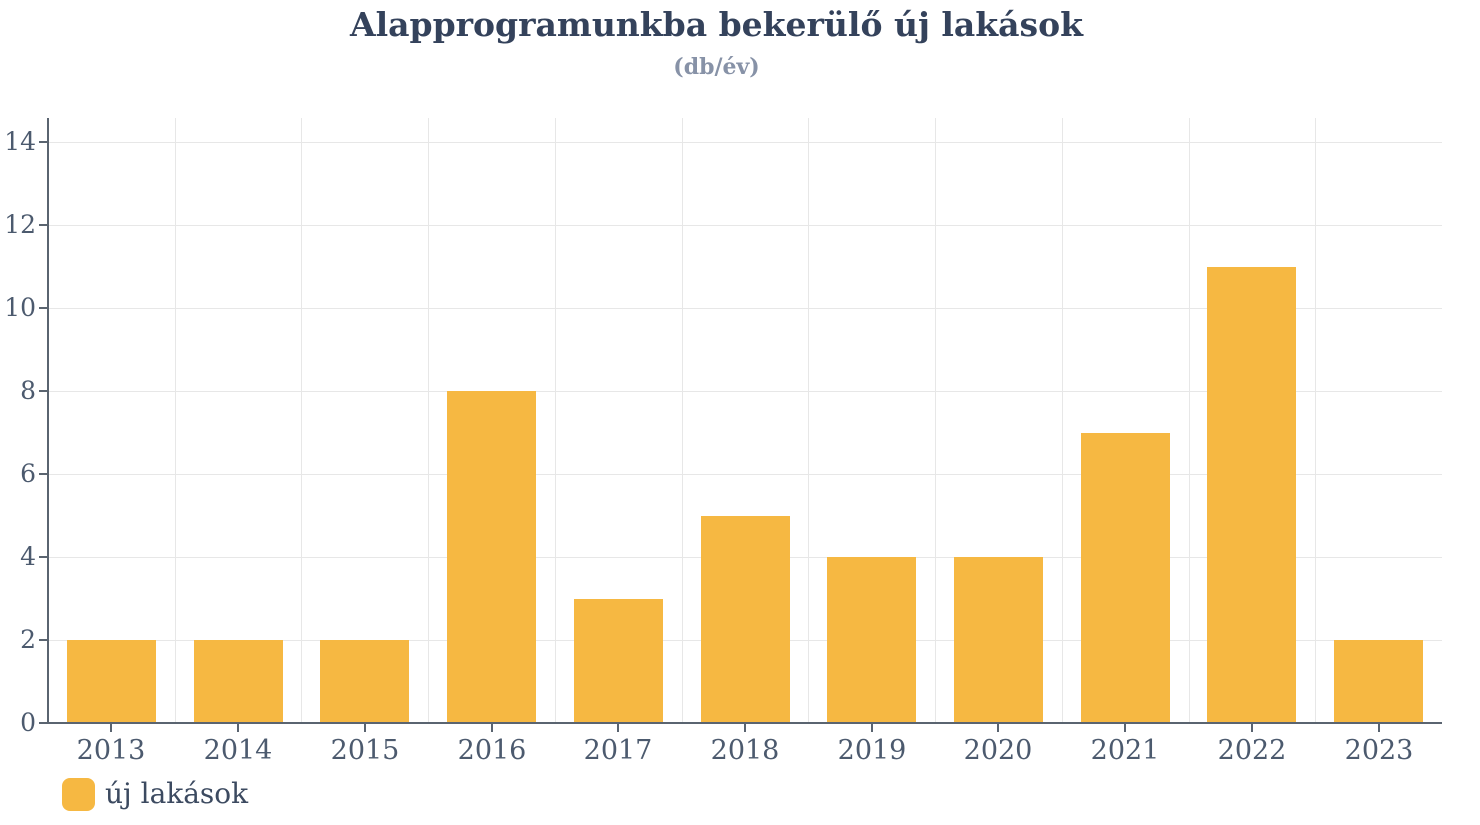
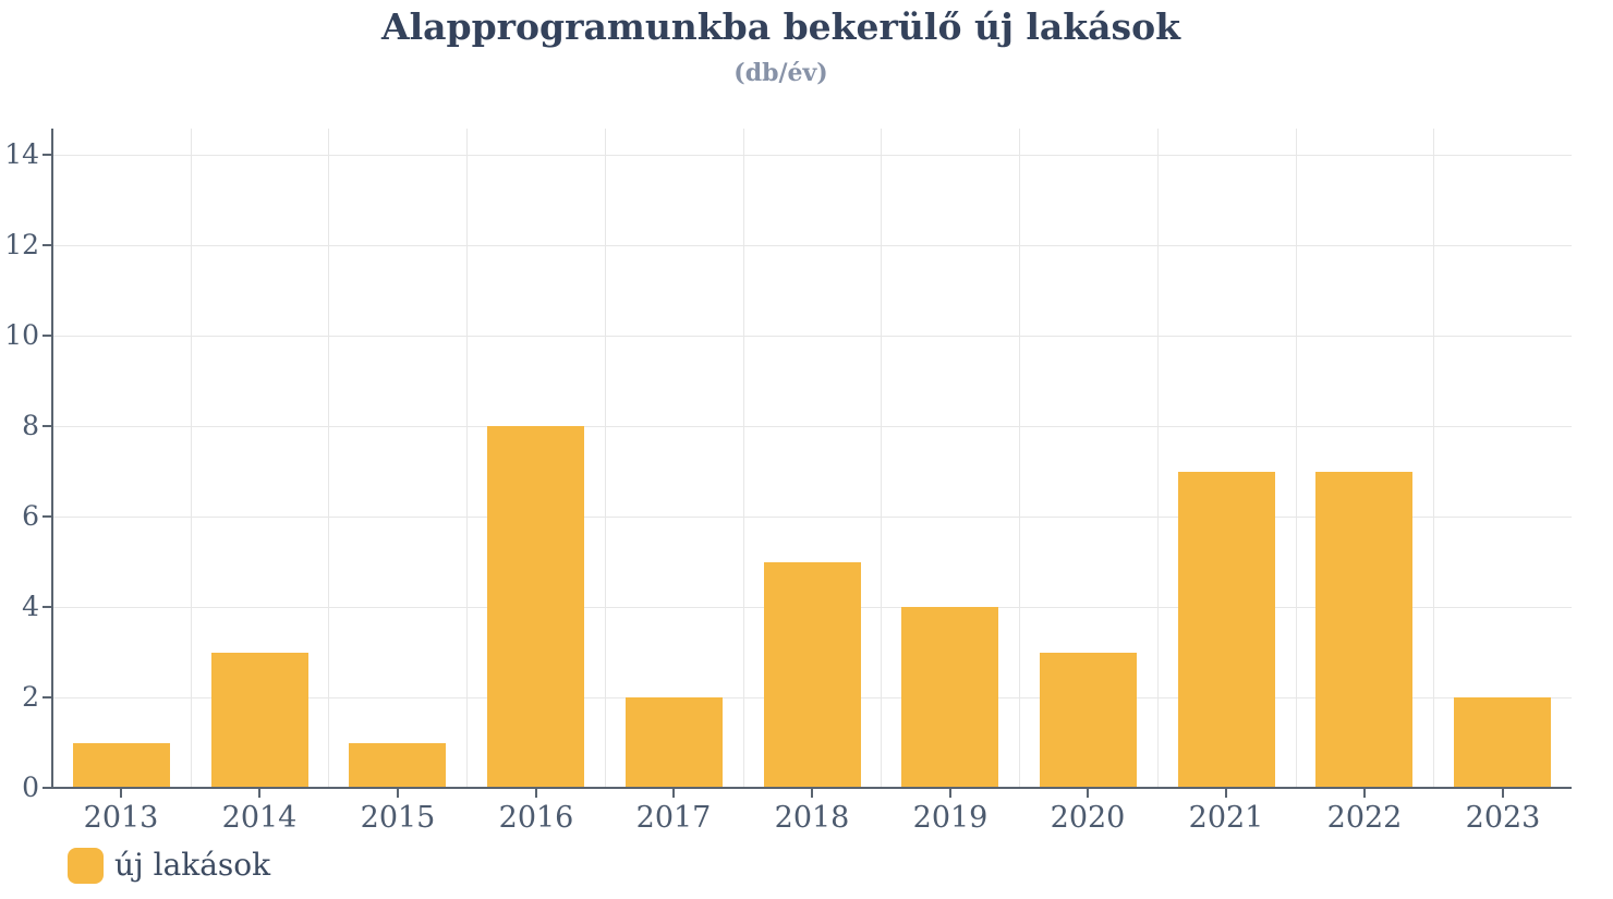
2013: 2 -> 1
2014: 2 -> 3
2015: 2 -> 1
2017: 3 -> 2
2020: 4 -> 3
2022: 11 -> 7
